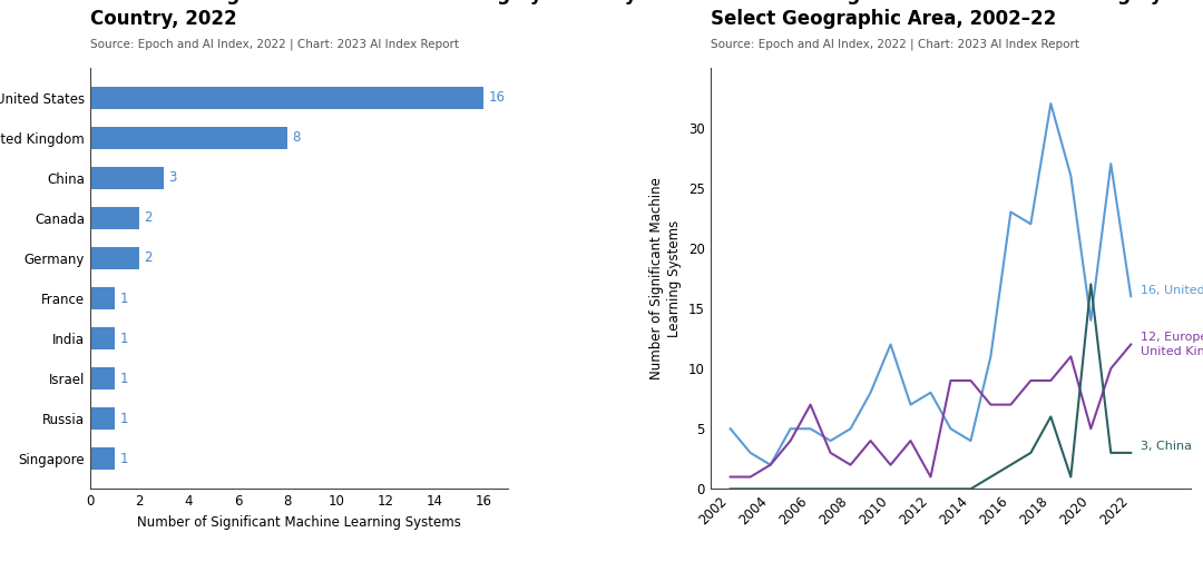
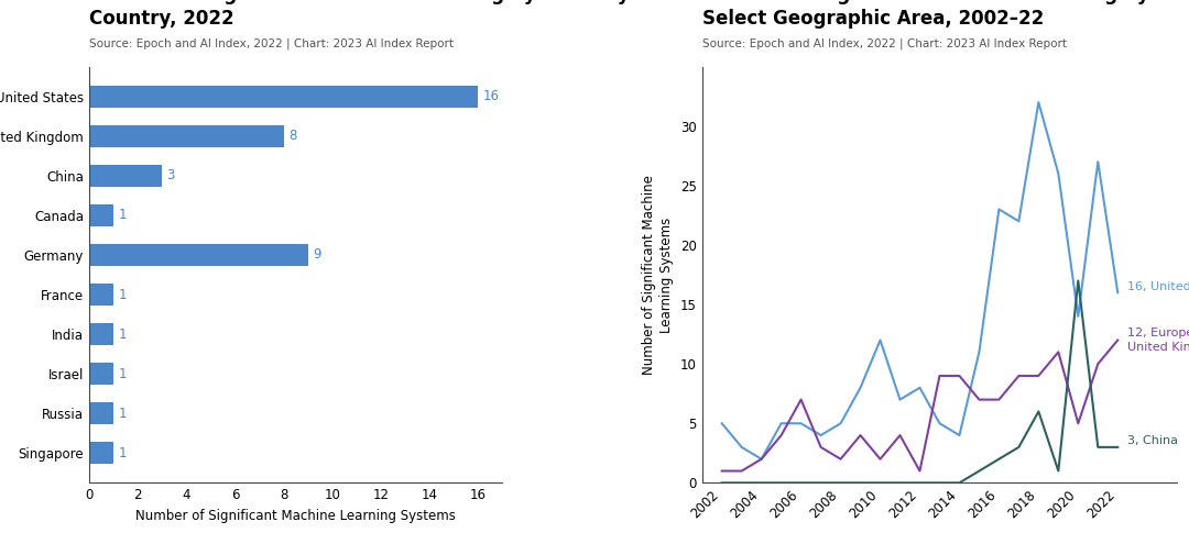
Canada: 2 -> 1
Germany: 2 -> 9
